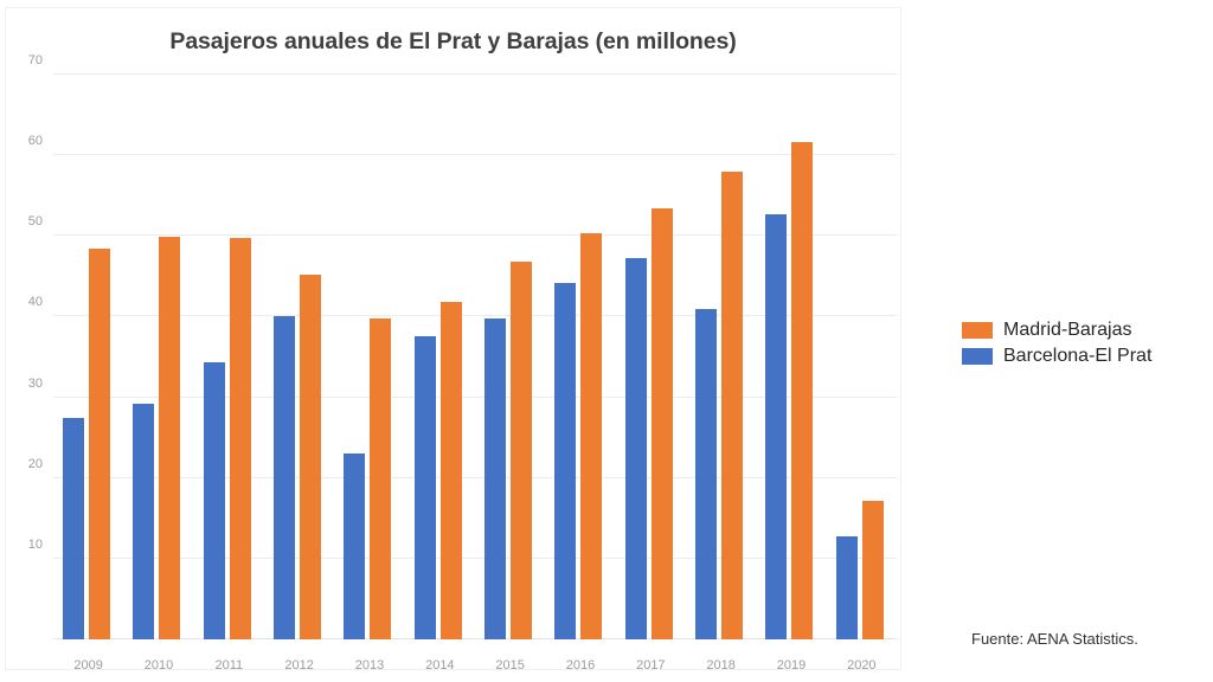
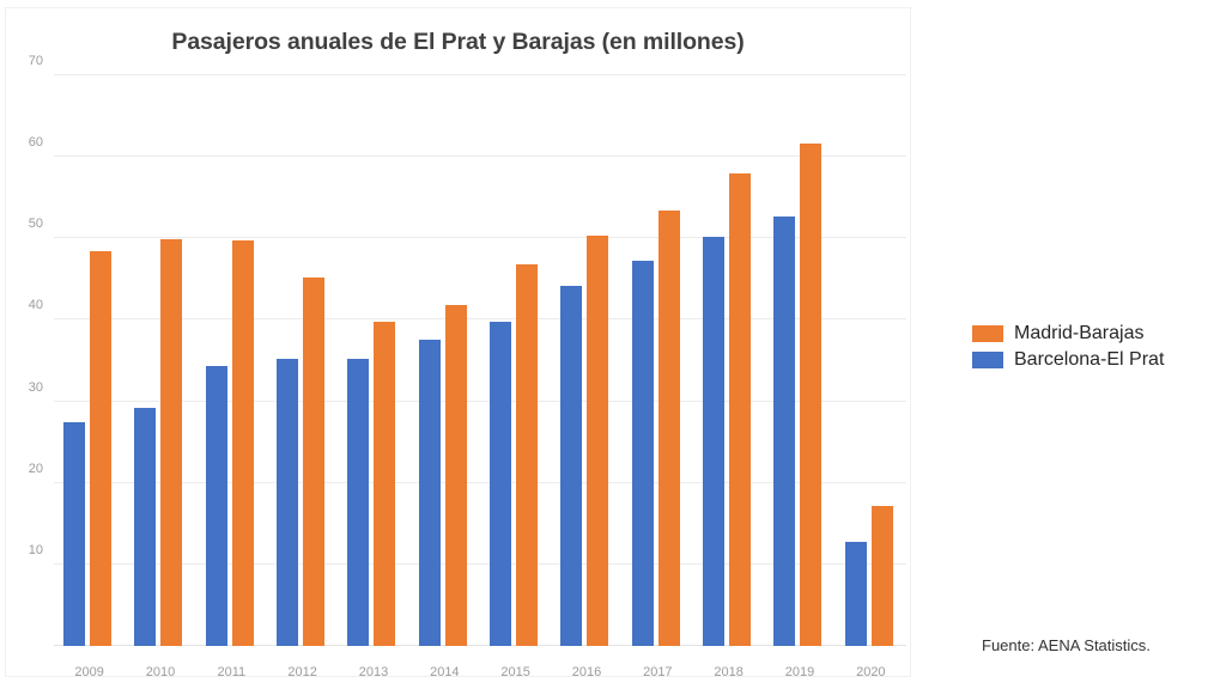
Barcelona-El Prat/2012: 40 -> 35
Barcelona-El Prat/2013: 23 -> 35
Barcelona-El Prat/2018: 41 -> 50
